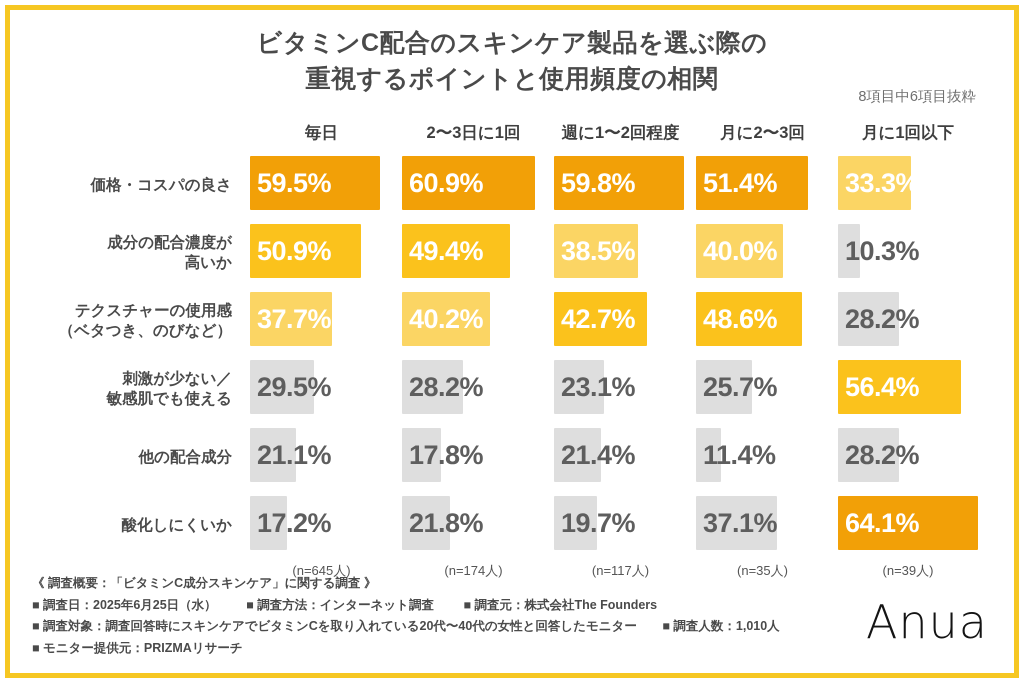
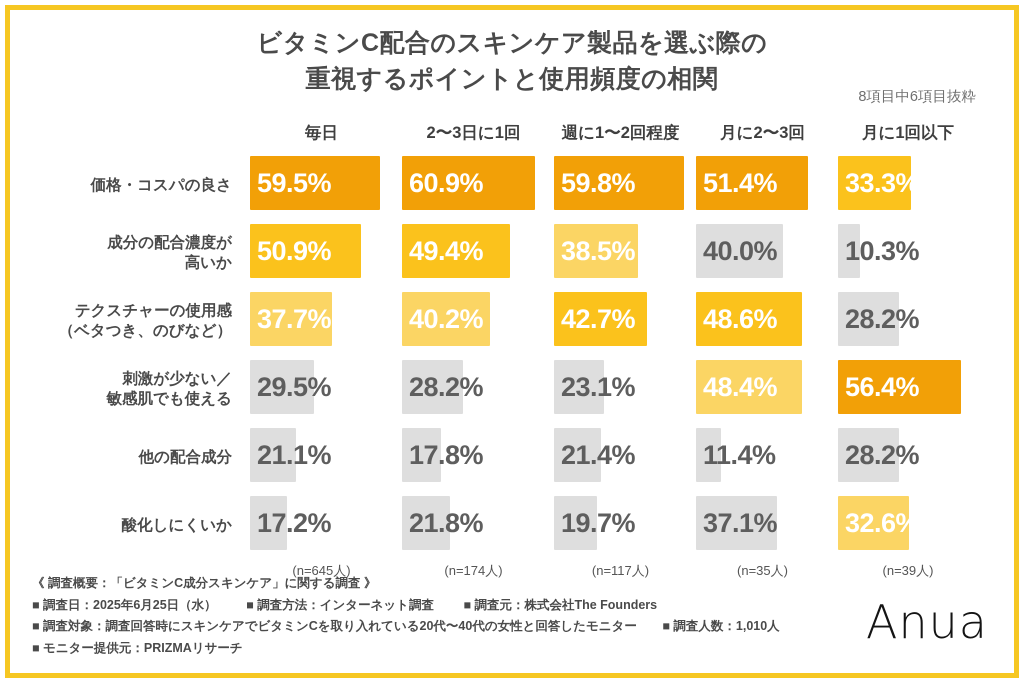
月に2〜3回/刺激が少ない／ 敏感肌でも使える: 25.7% -> 48.4%
月に1回以下/酸化しにくいか: 64.1% -> 32.6%
